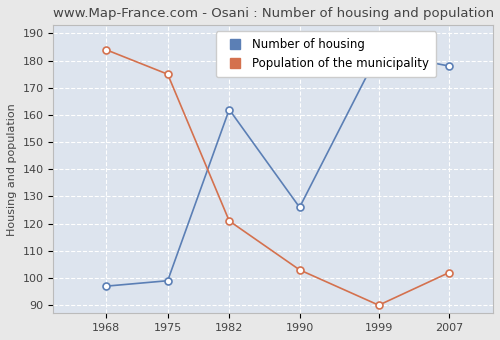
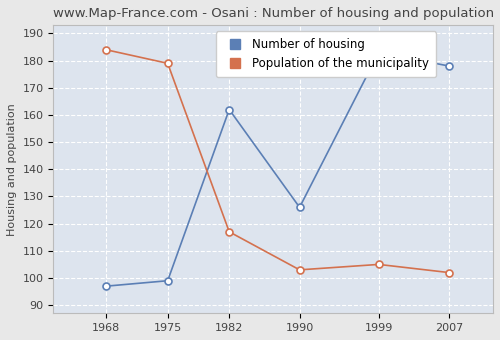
Population of the municipality/1975: 175 -> 179
Population of the municipality/1982: 121 -> 117
Population of the municipality/1999: 90 -> 105
